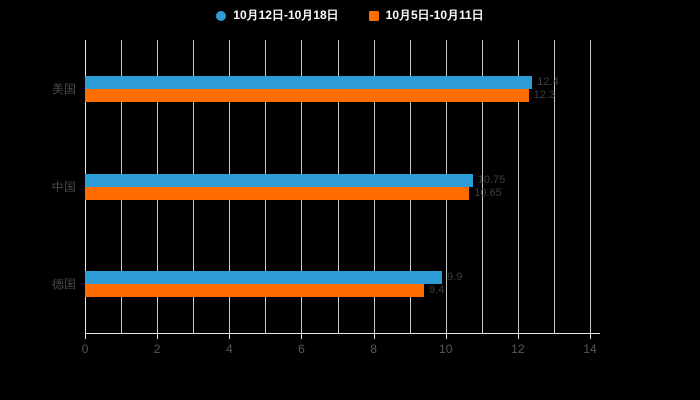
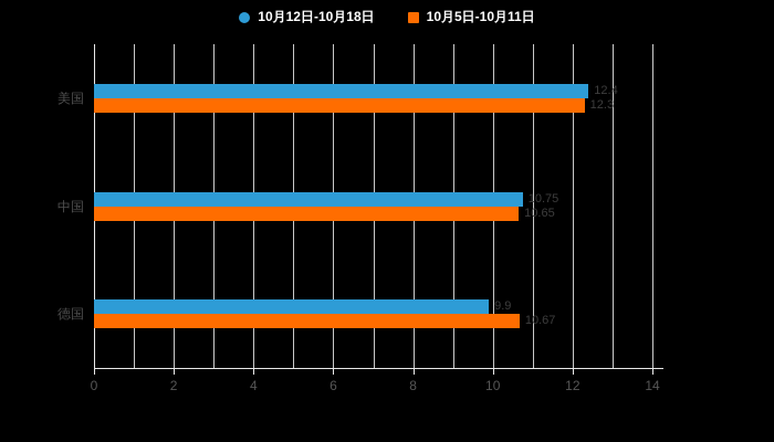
10月5日-10月11日/德国: 9.4 -> 10.67
